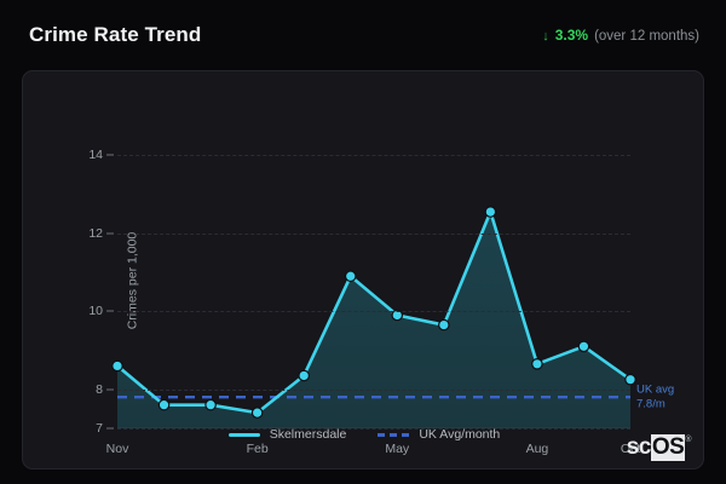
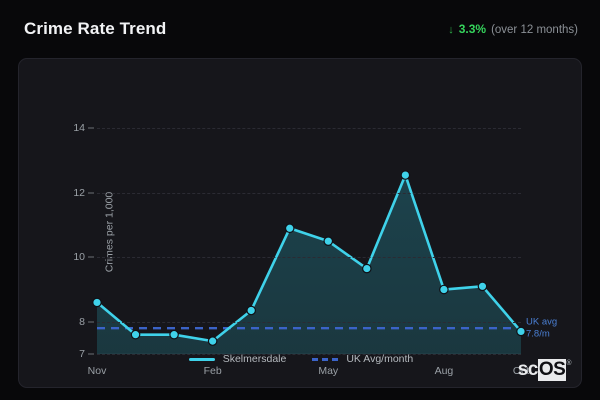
May: 9.9 -> 10.5
Aug: 8.7 -> 9.0
Oct: 8.2 -> 7.7
